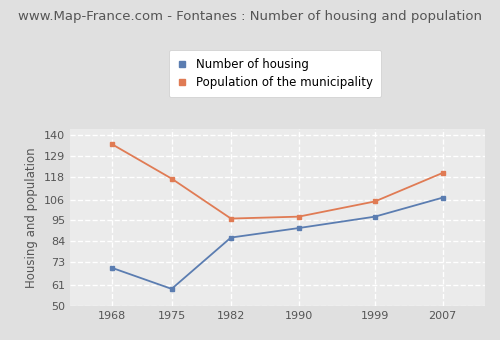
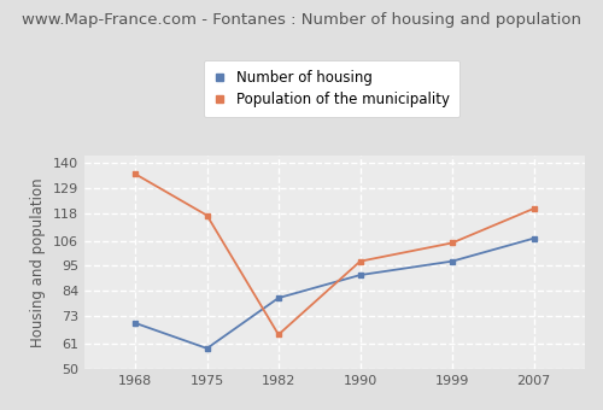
Number of housing/1982: 86 -> 81
Population of the municipality/1982: 96 -> 65
